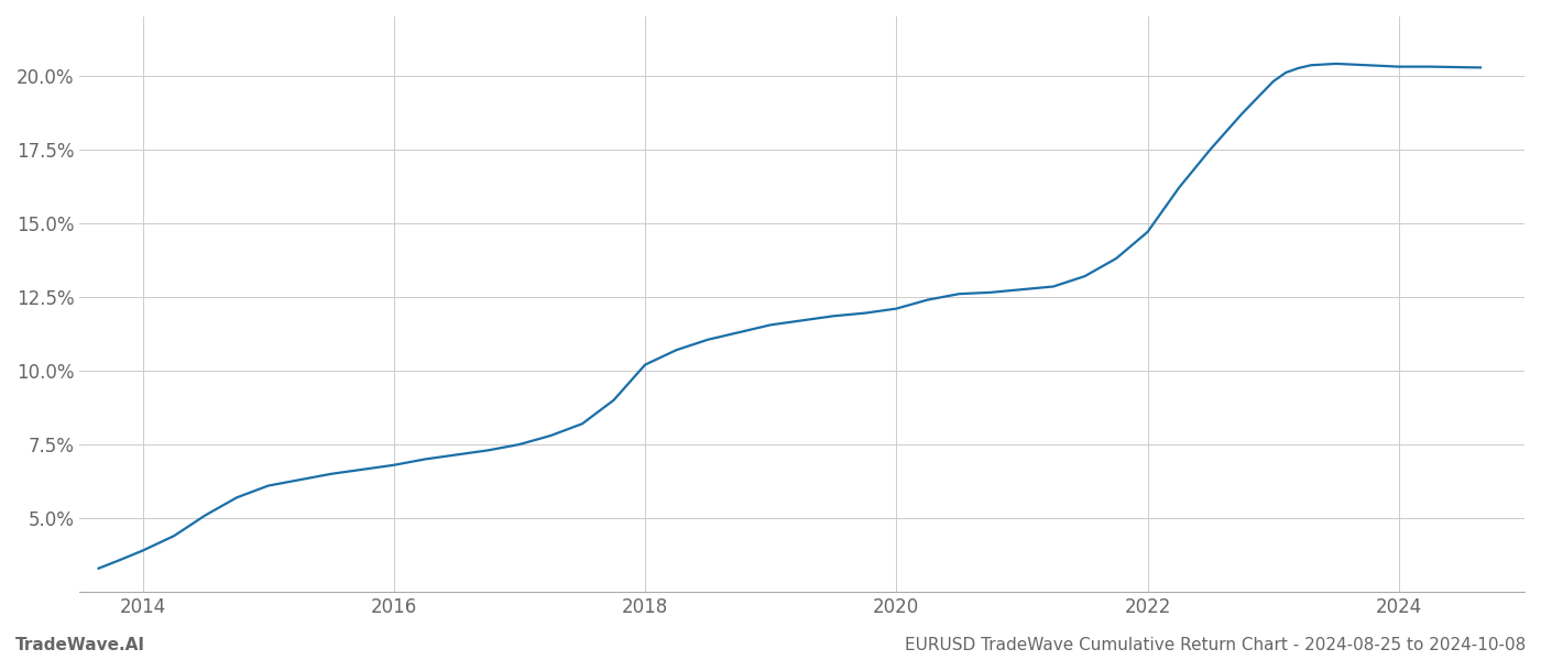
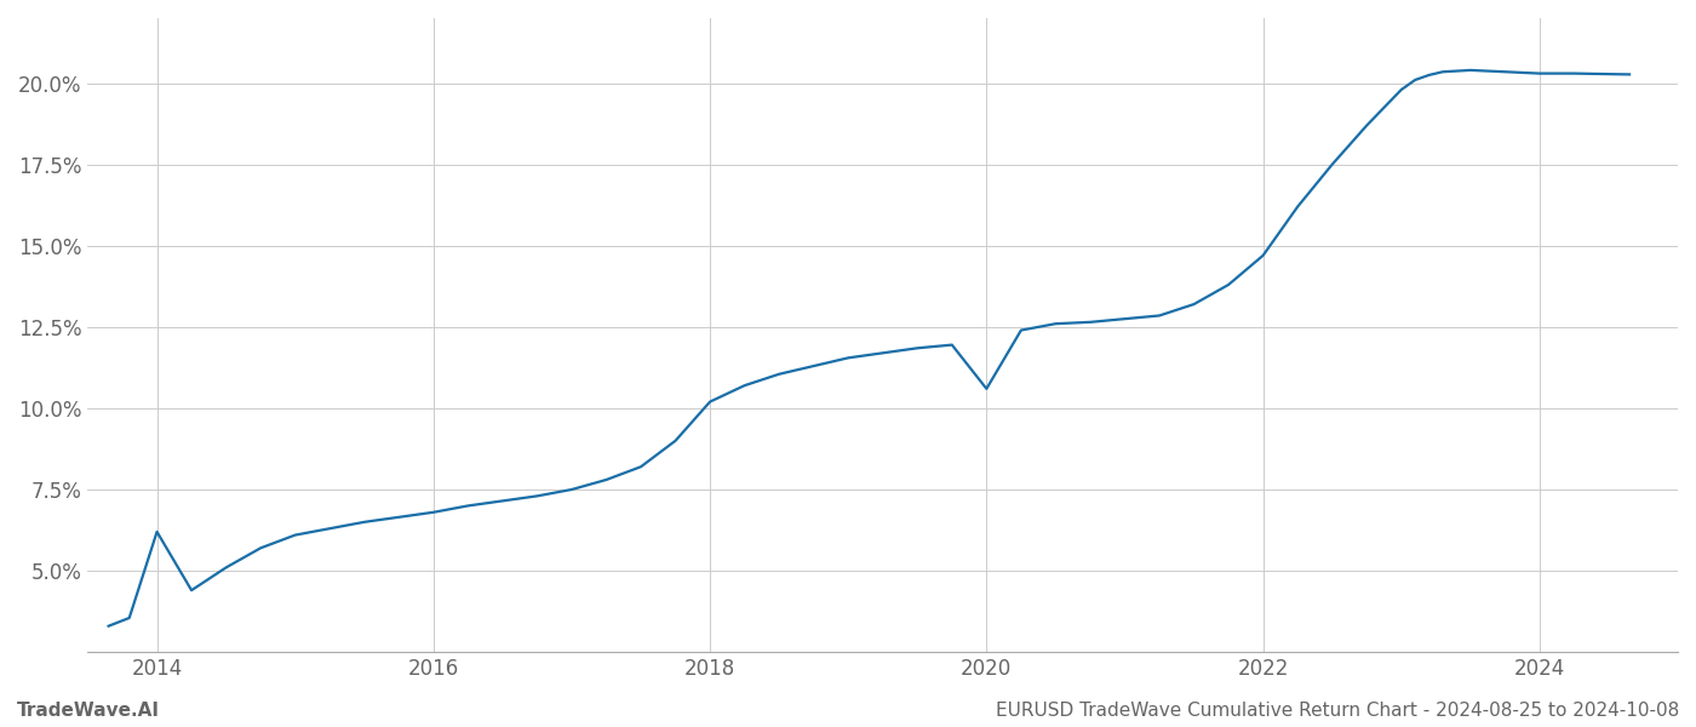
2014: 3.90% -> 6.20%
2020: 12.10% -> 10.60%
